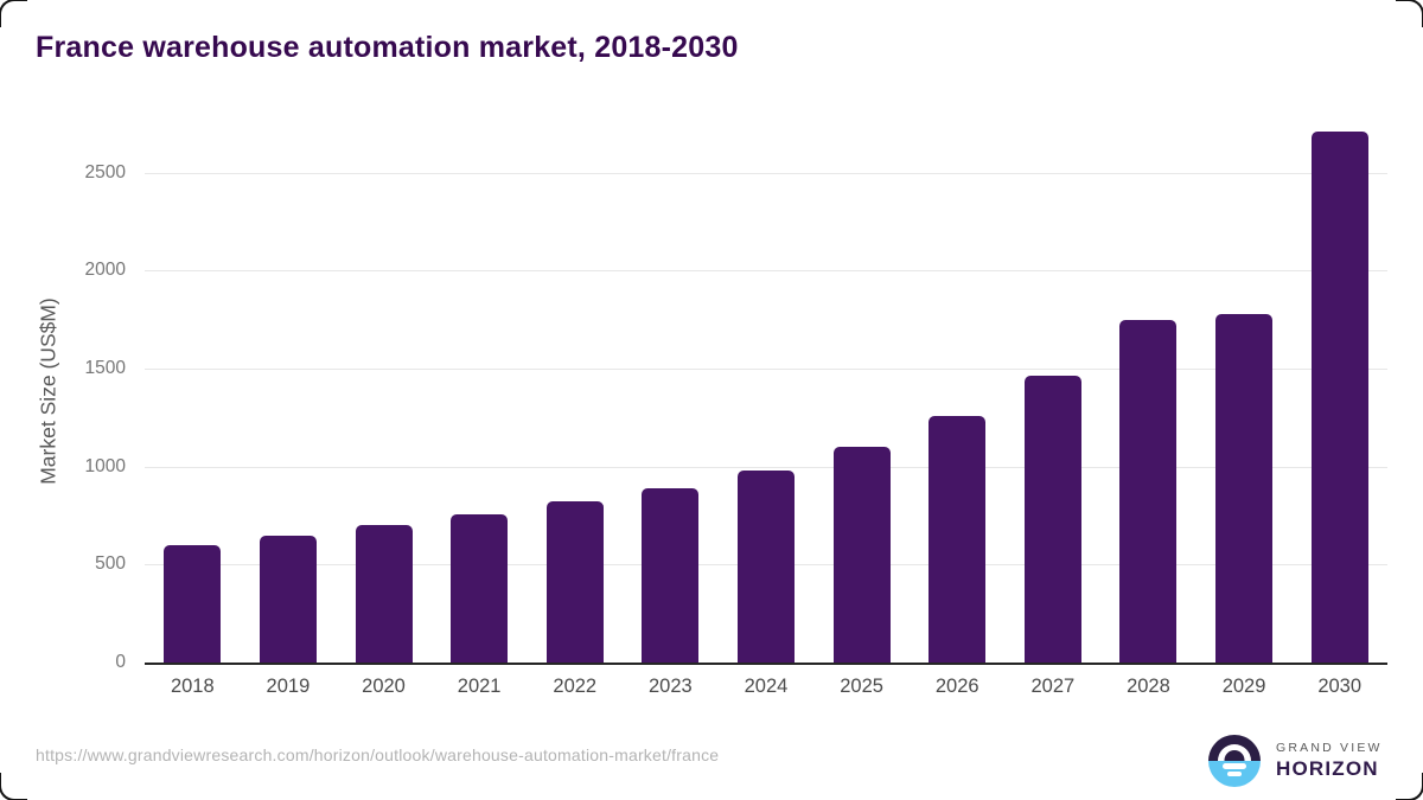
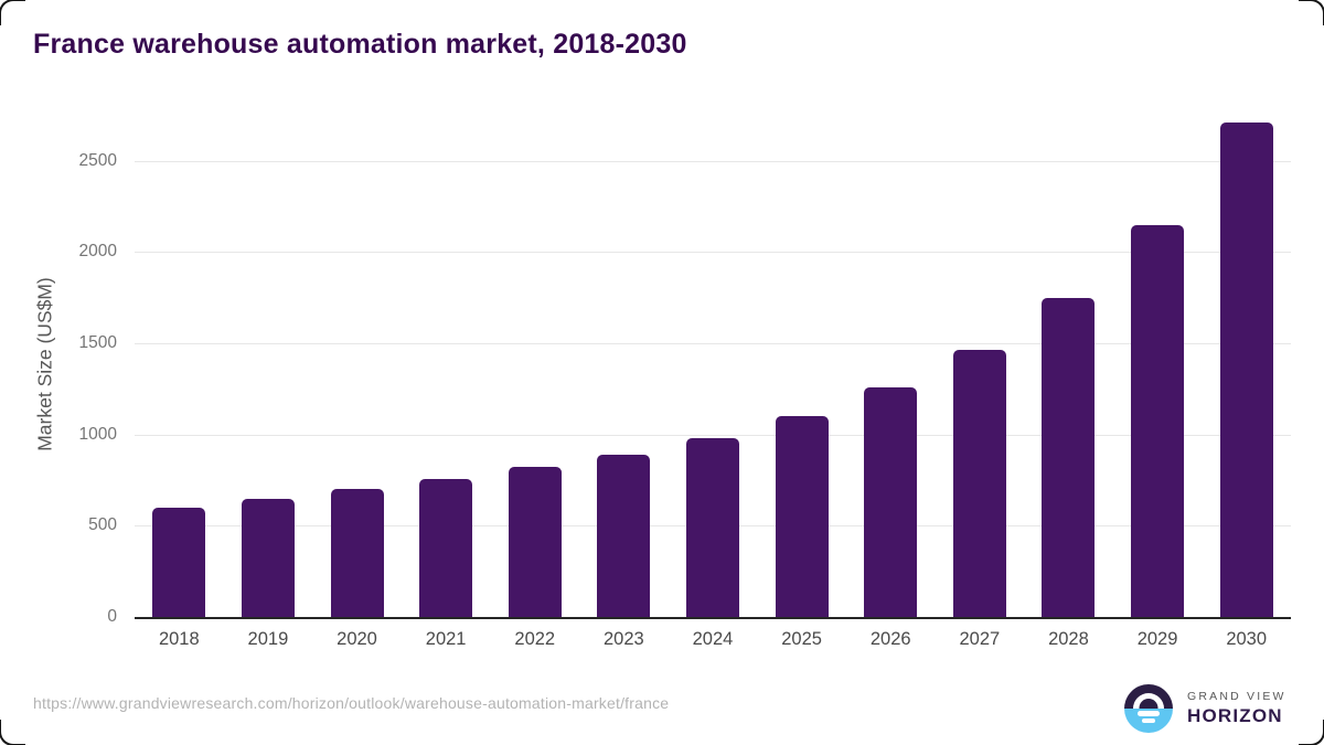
2029: 1780 -> 2140
